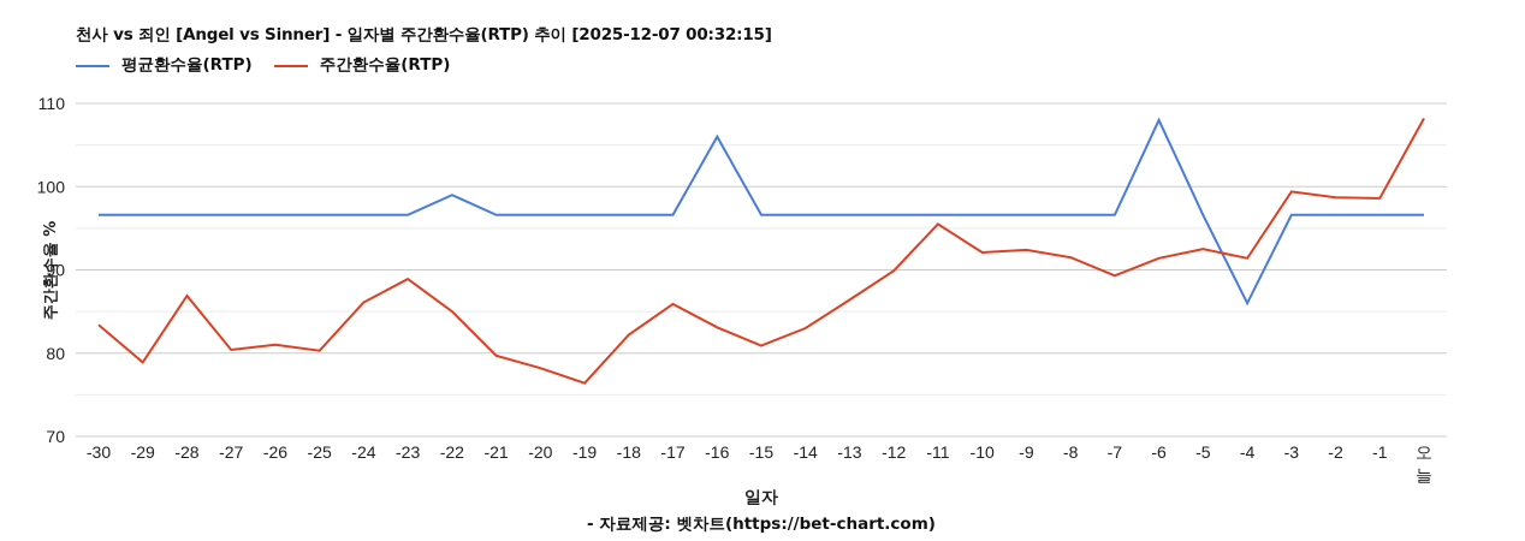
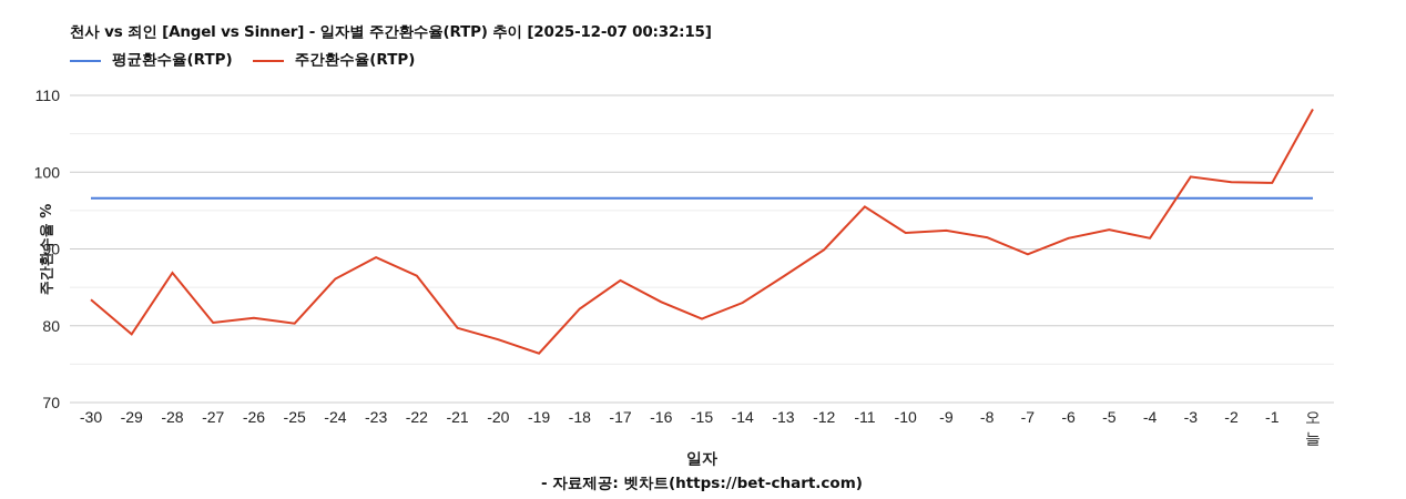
평균환수율(RTP)/-22: 99 -> 97
주간환수율(RTP)/-22: 85 -> 86
평균환수율(RTP)/-16: 106 -> 97
평균환수율(RTP)/-6: 108 -> 97
평균환수율(RTP)/-4: 86 -> 97
